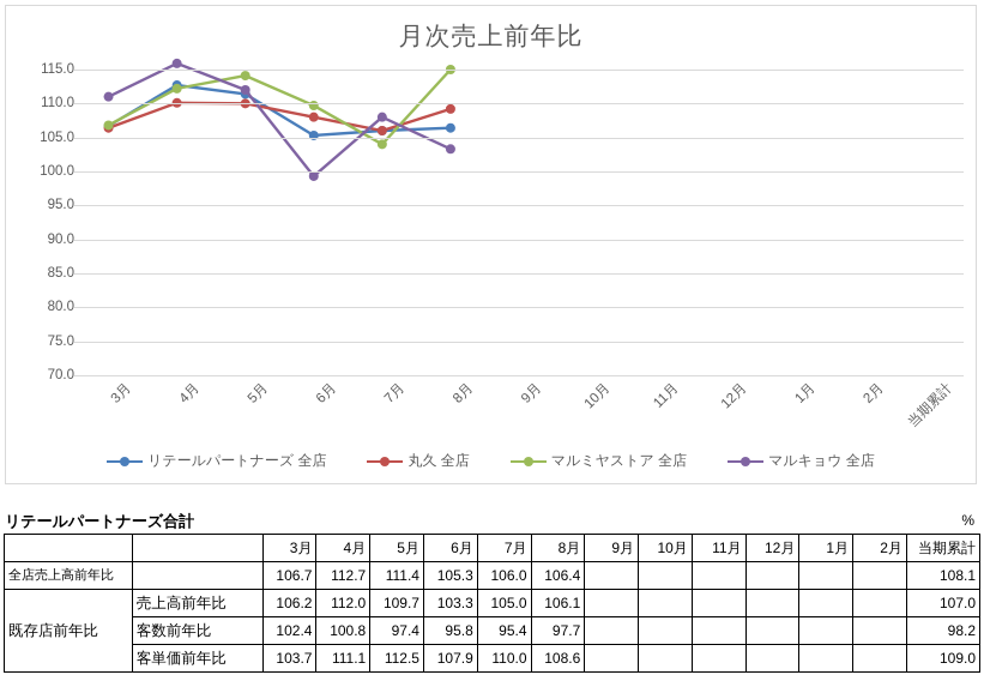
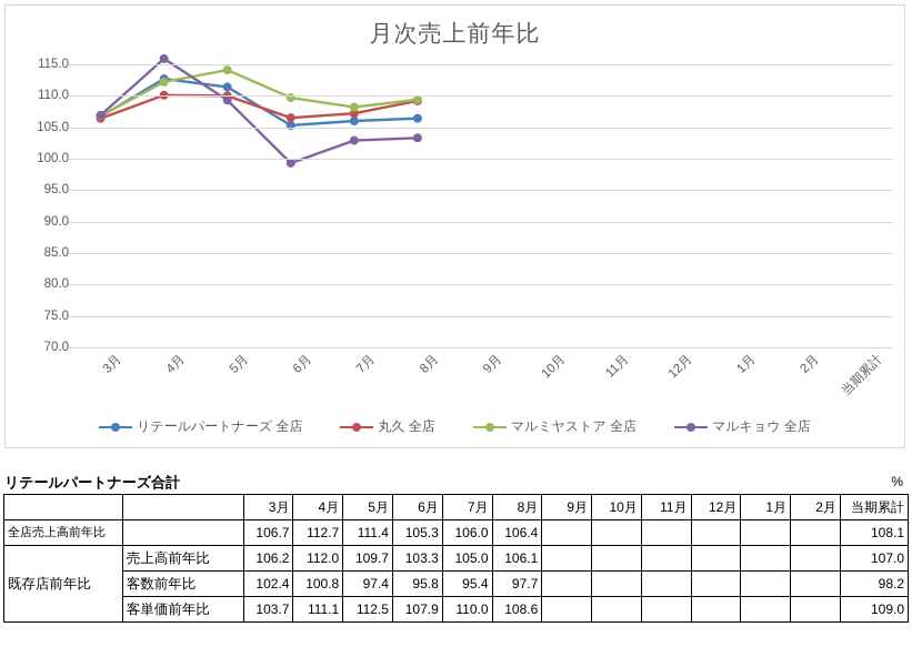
マルキョウ 全店/3月: 111 -> 107
マルキョウ 全店/5月: 112 -> 109
丸久 全店/6月: 108 -> 106
丸久 全店/7月: 106 -> 107
マルミヤストア 全店/7月: 104 -> 108
マルキョウ 全店/7月: 108 -> 103
マルミヤストア 全店/8月: 115 -> 109
